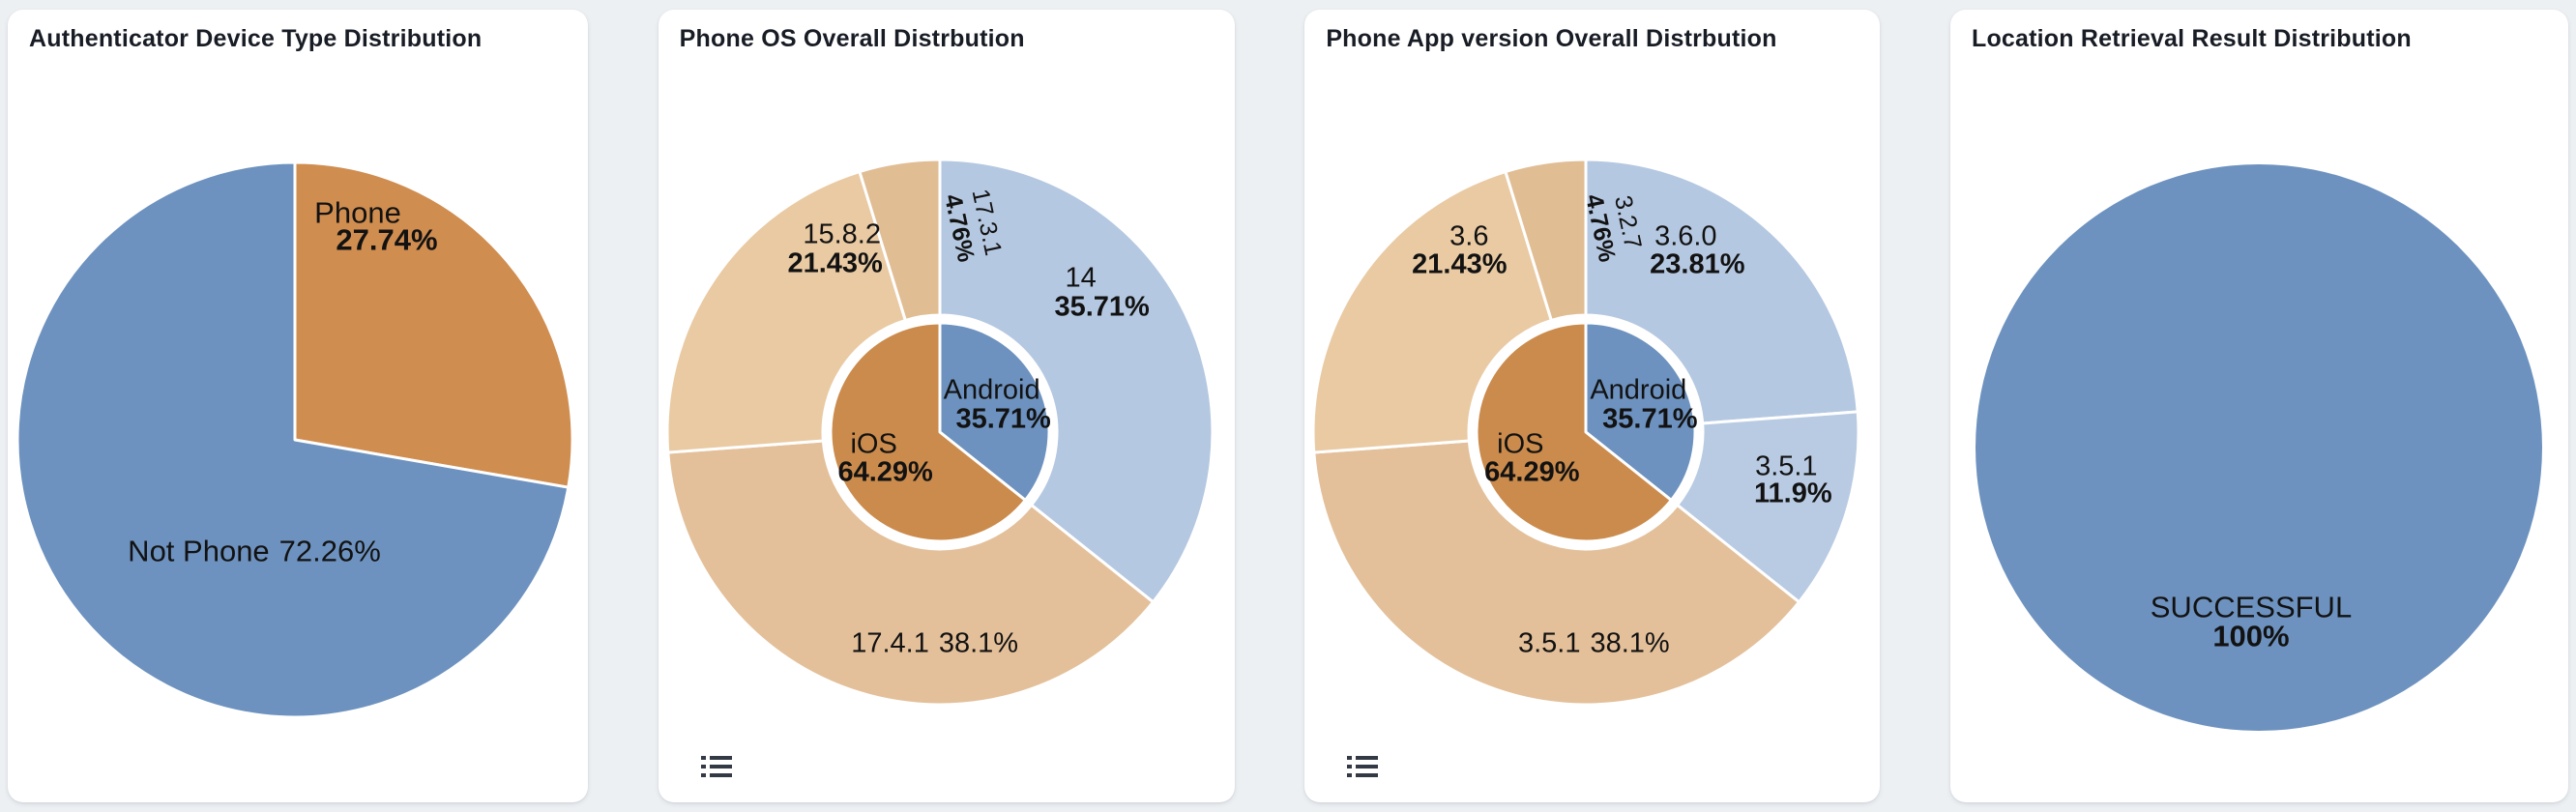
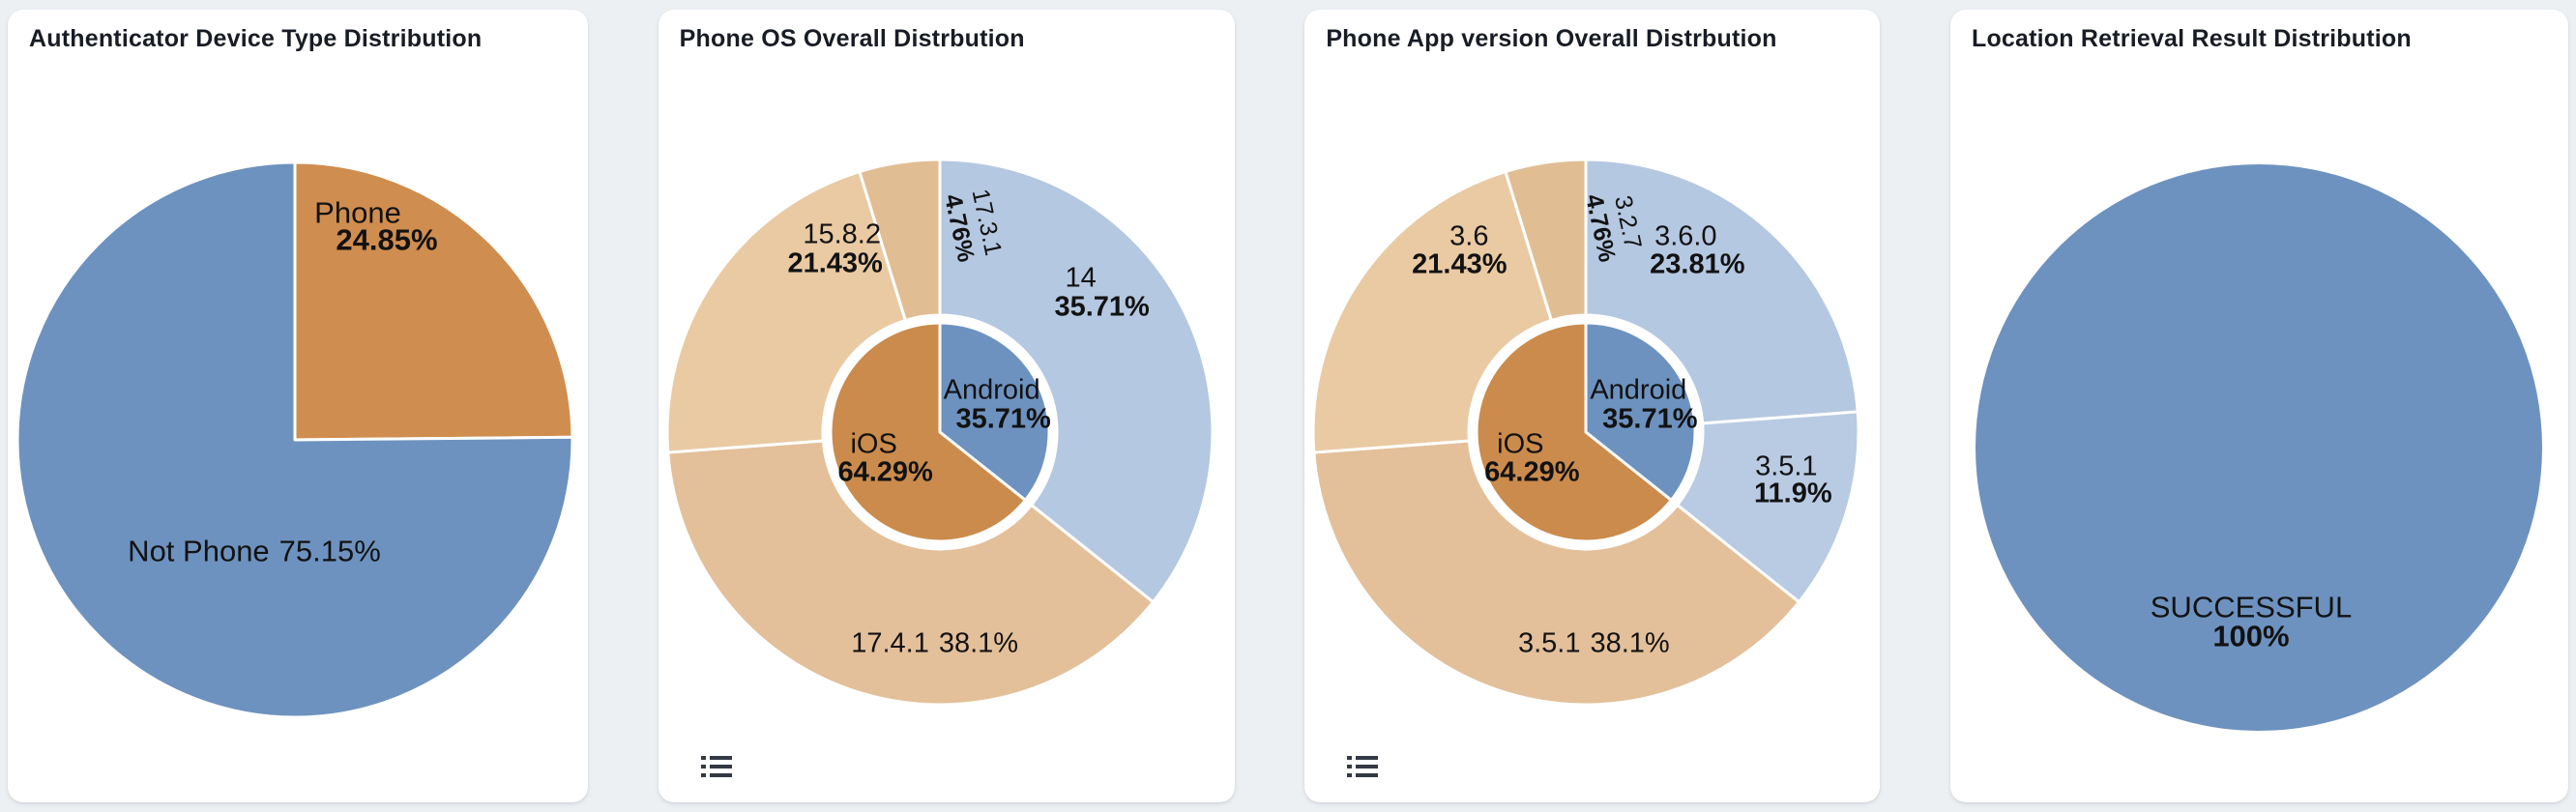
Authenticator Device Type Distribution/Phone: 27.74% -> 24.85%
Authenticator Device Type Distribution/Not Phone: 72.26% -> 75.15%
